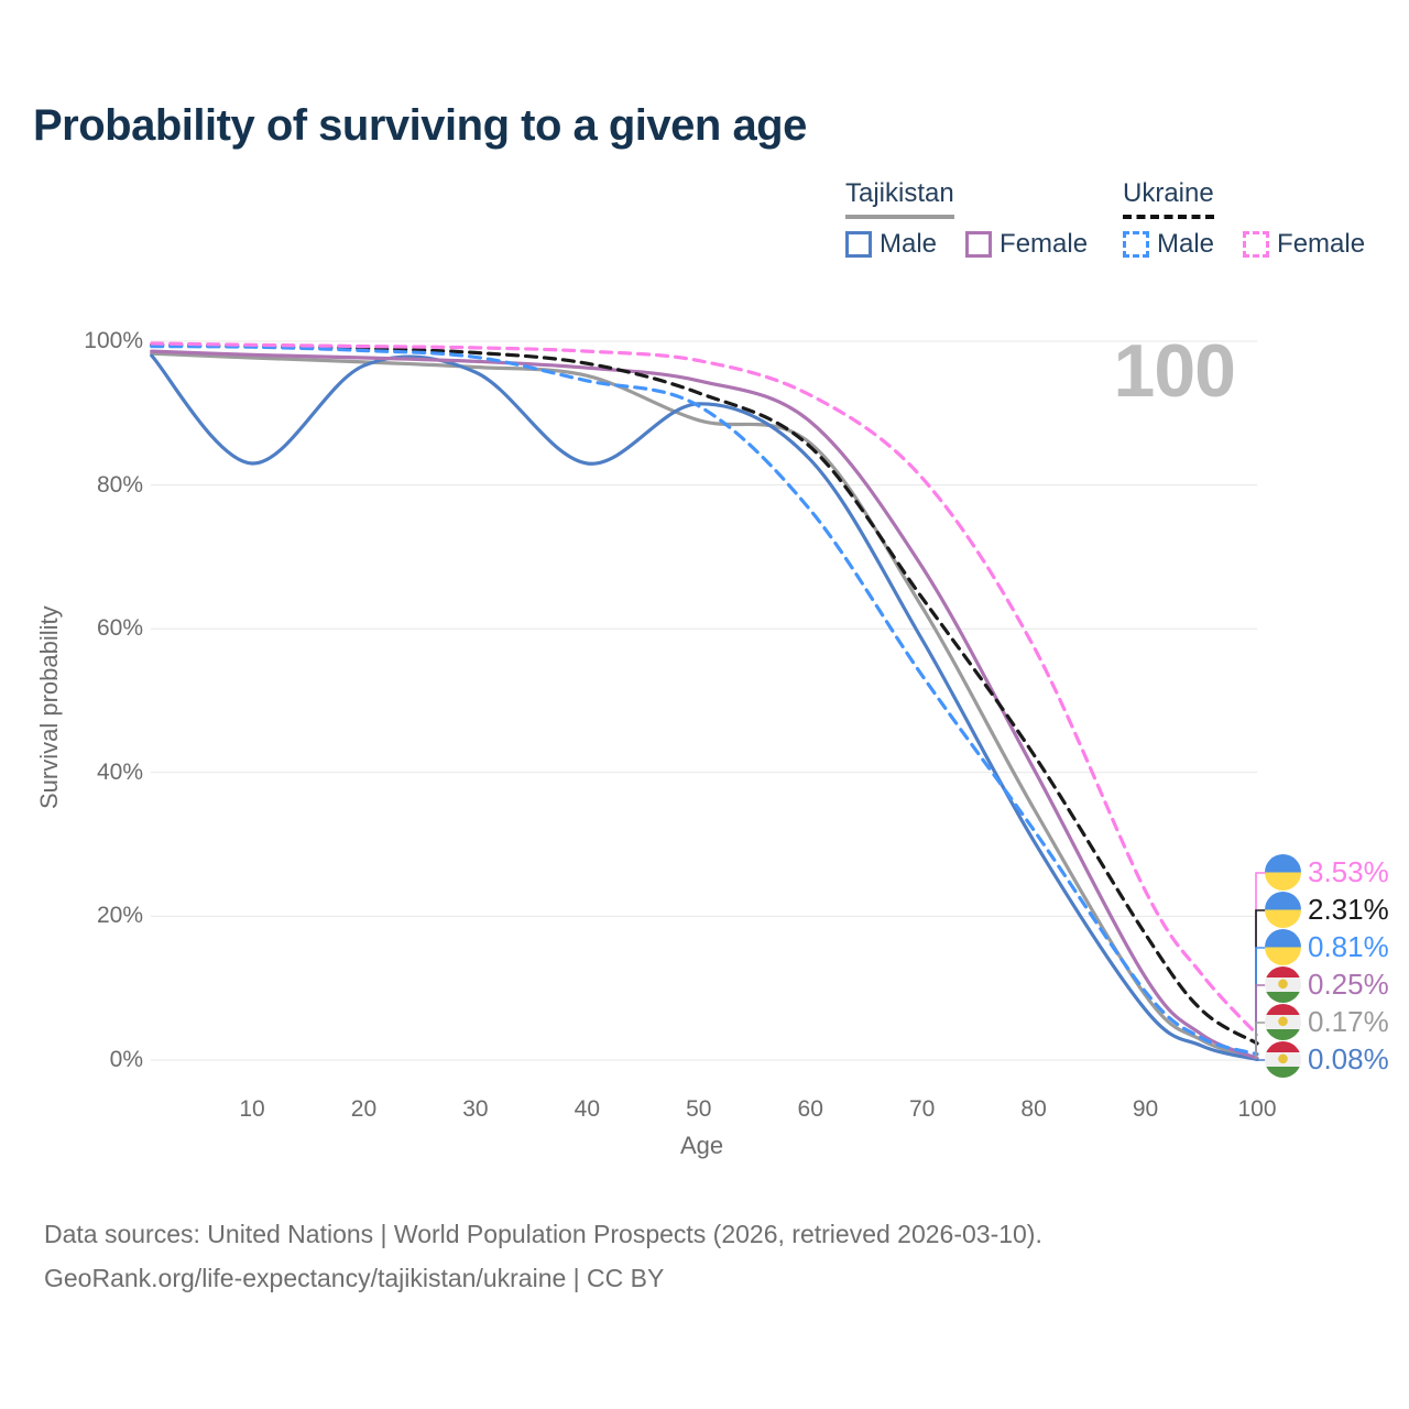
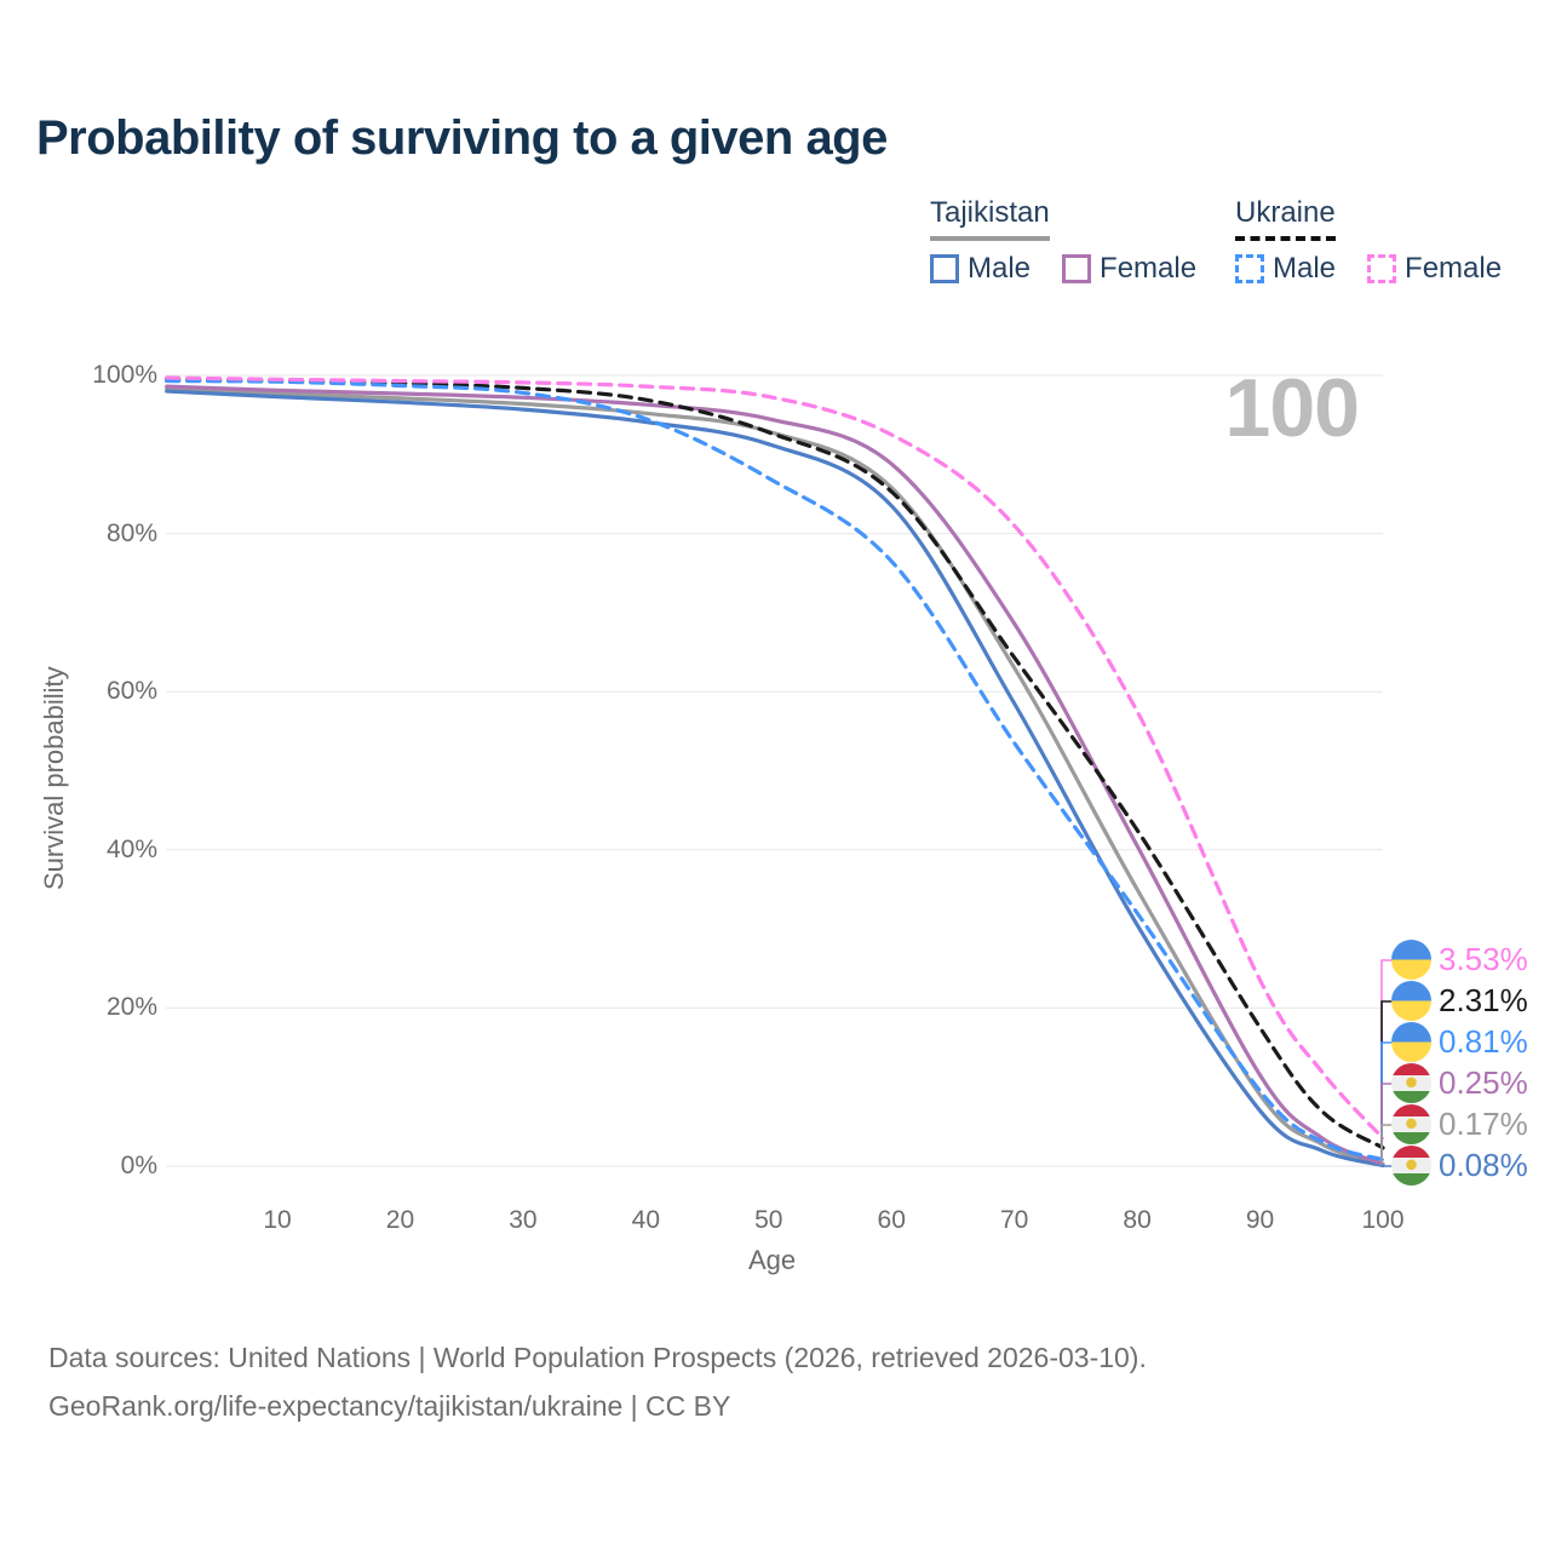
Tajikistan Male/10: 83% -> 97%
Tajikistan Male/40: 83% -> 94%
Tajikistan/50: 89% -> 93%
Ukraine Male/50: 91% -> 87%
